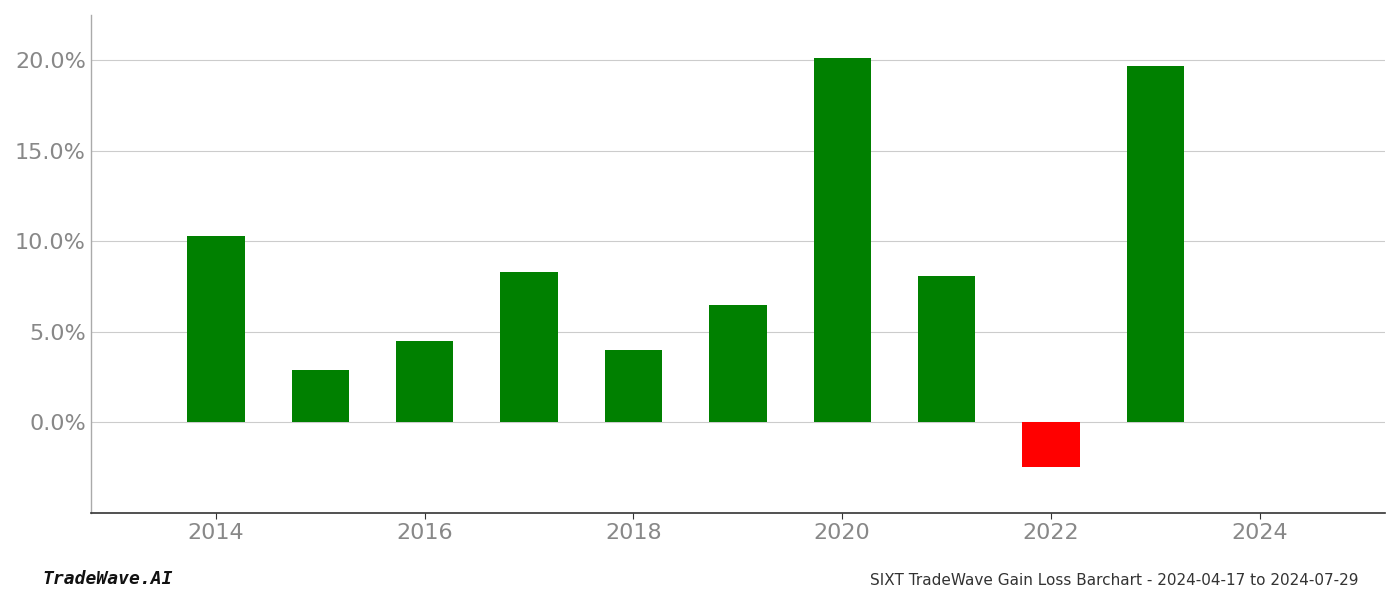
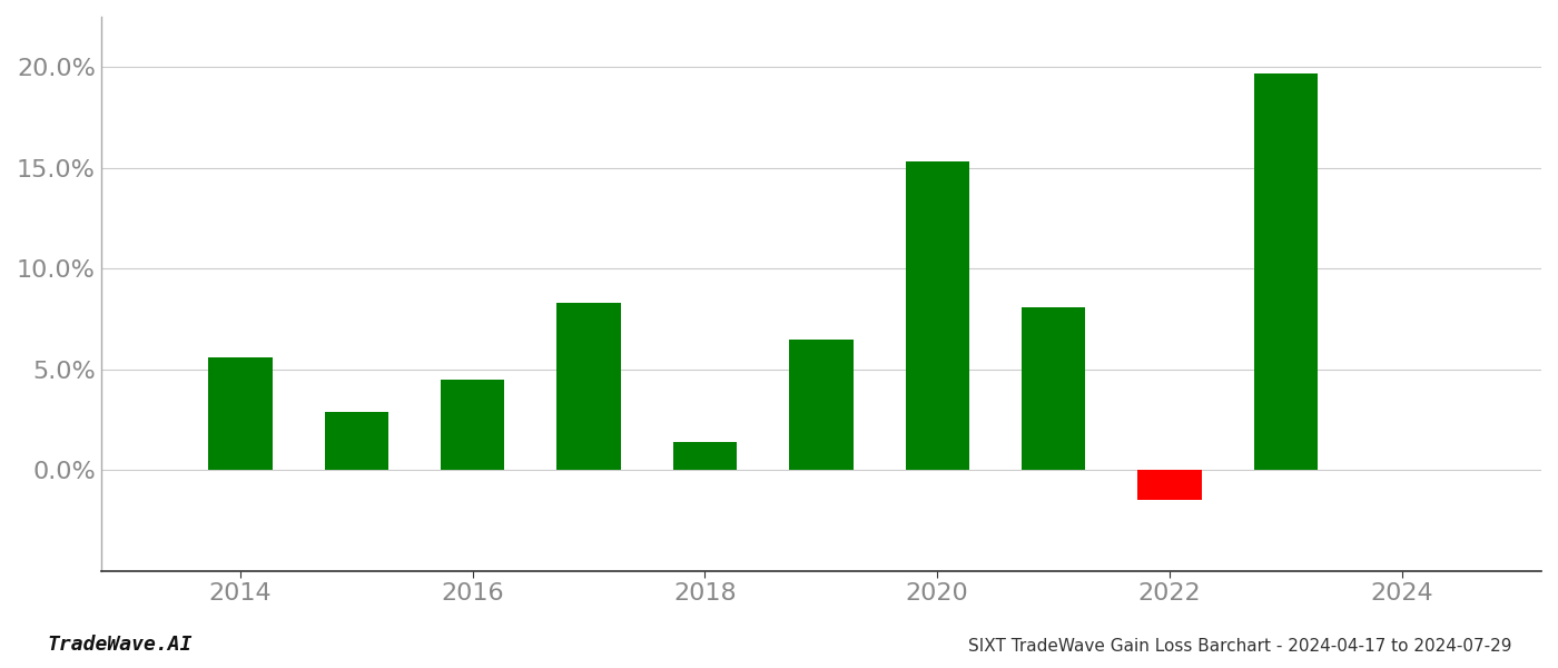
2014: 10.3% -> 5.6%
2018: 4.0% -> 1.4%
2020: 20.1% -> 15.3%
2022: -2.5% -> -1.5%
